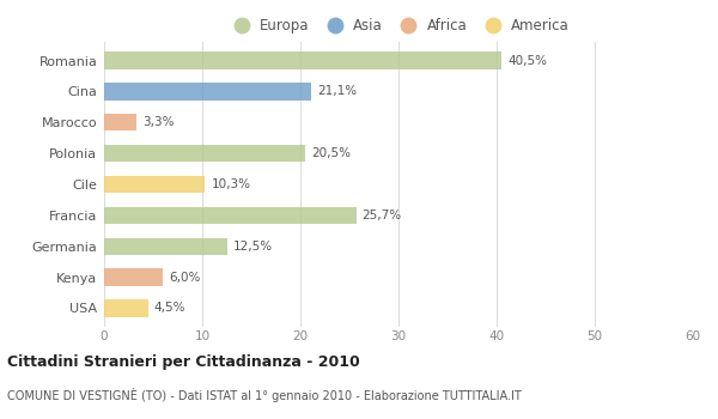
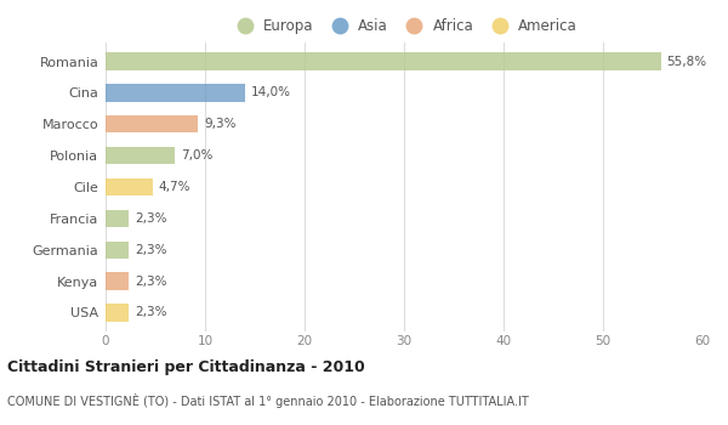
Romania: 40,5% -> 55,8%
Cina: 21,1% -> 14,0%
Marocco: 3,3% -> 9,3%
Polonia: 20,5% -> 7,0%
Cile: 10,3% -> 4,7%
Francia: 25,7% -> 2,3%
Germania: 12,5% -> 2,3%
Kenya: 6,0% -> 2,3%
USA: 4,5% -> 2,3%
